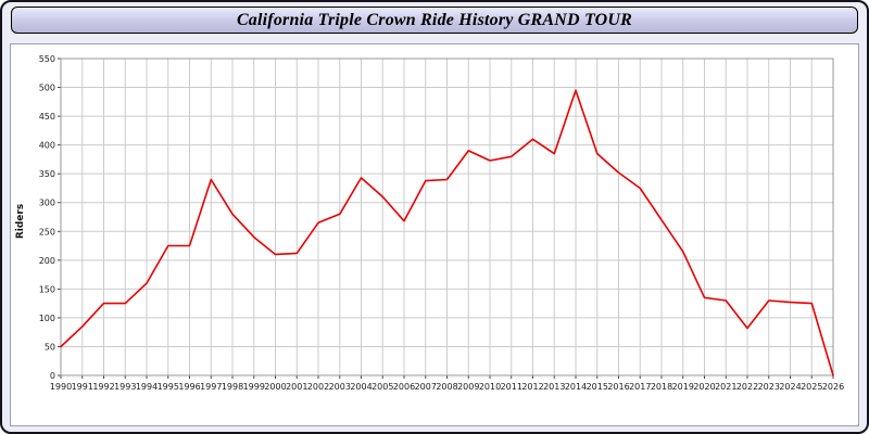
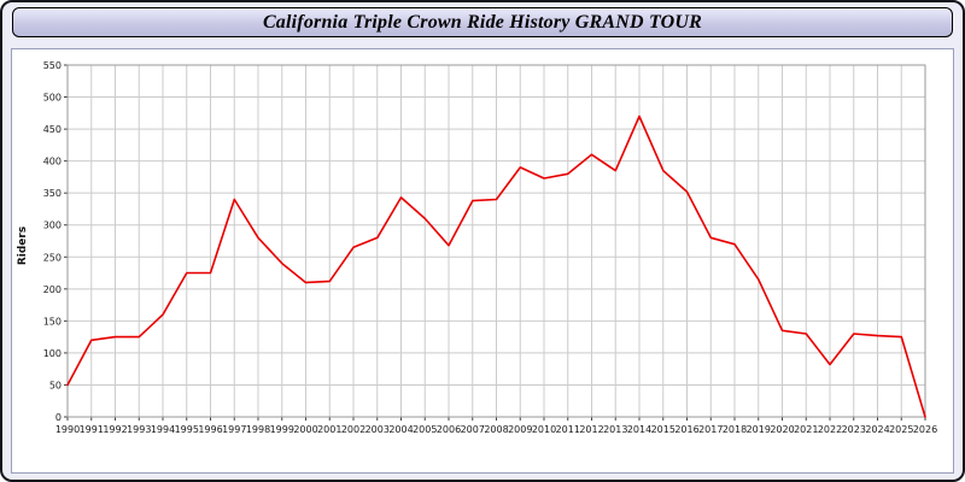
1991: 80 -> 120
2014: 500 -> 470
2017: 320 -> 280
